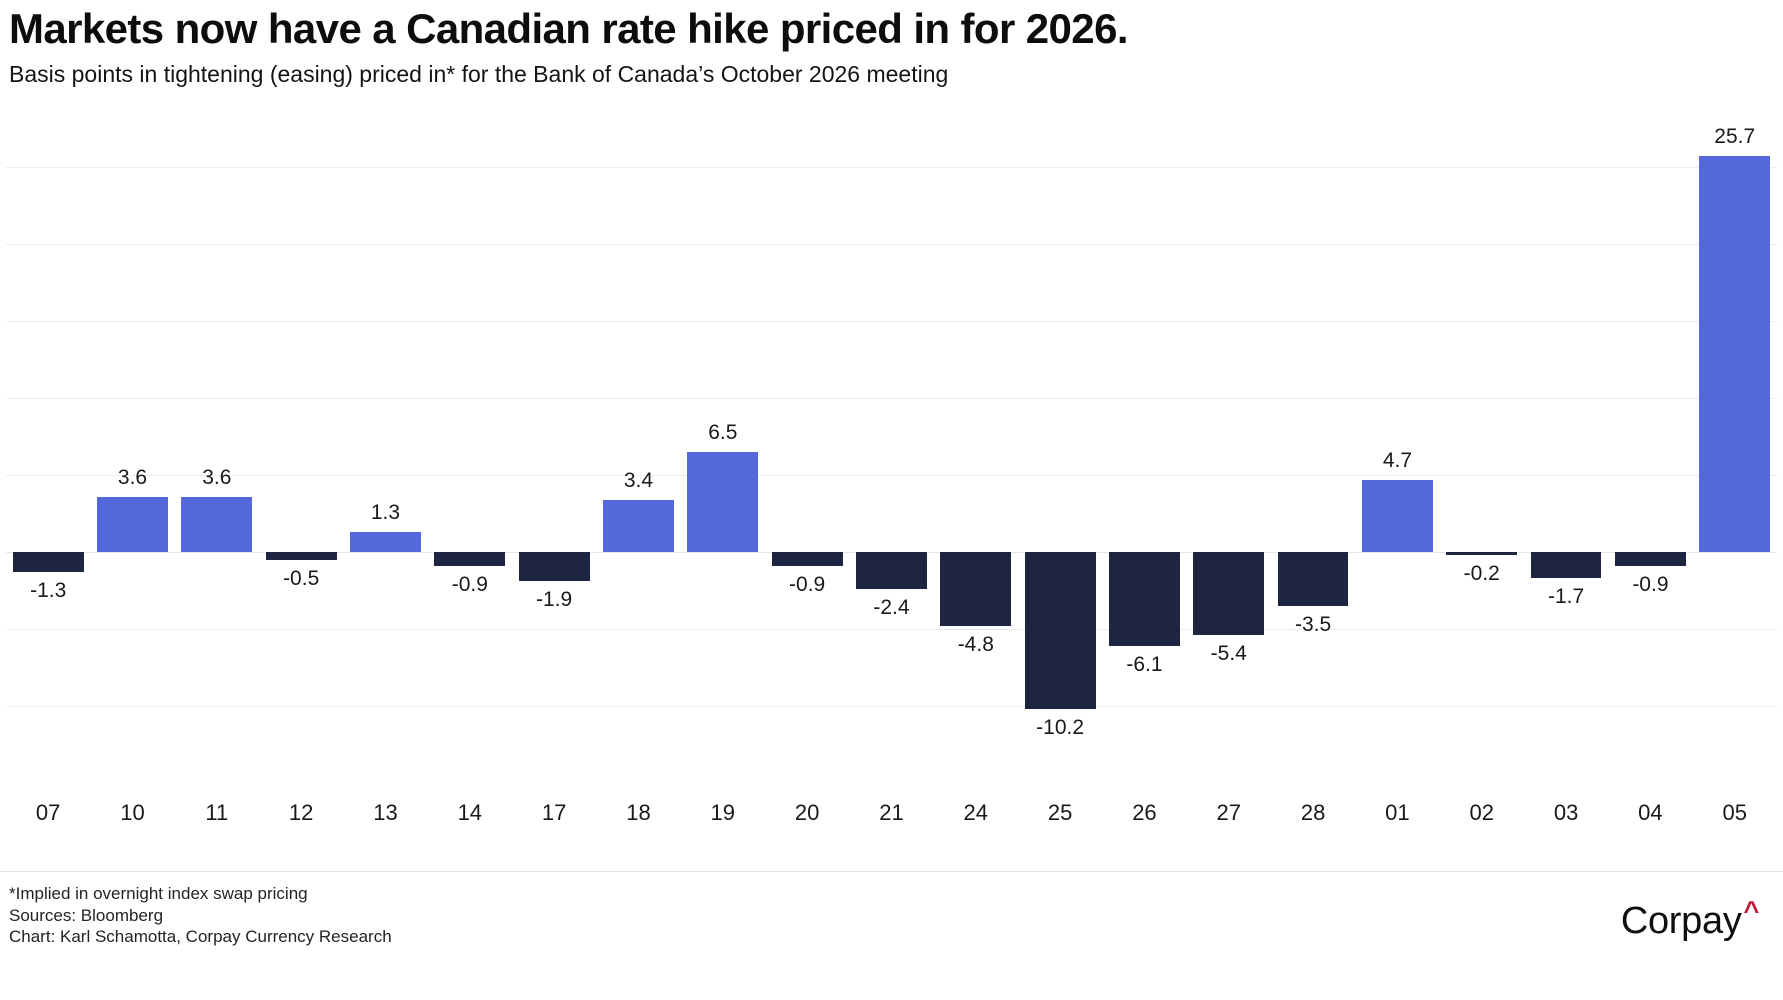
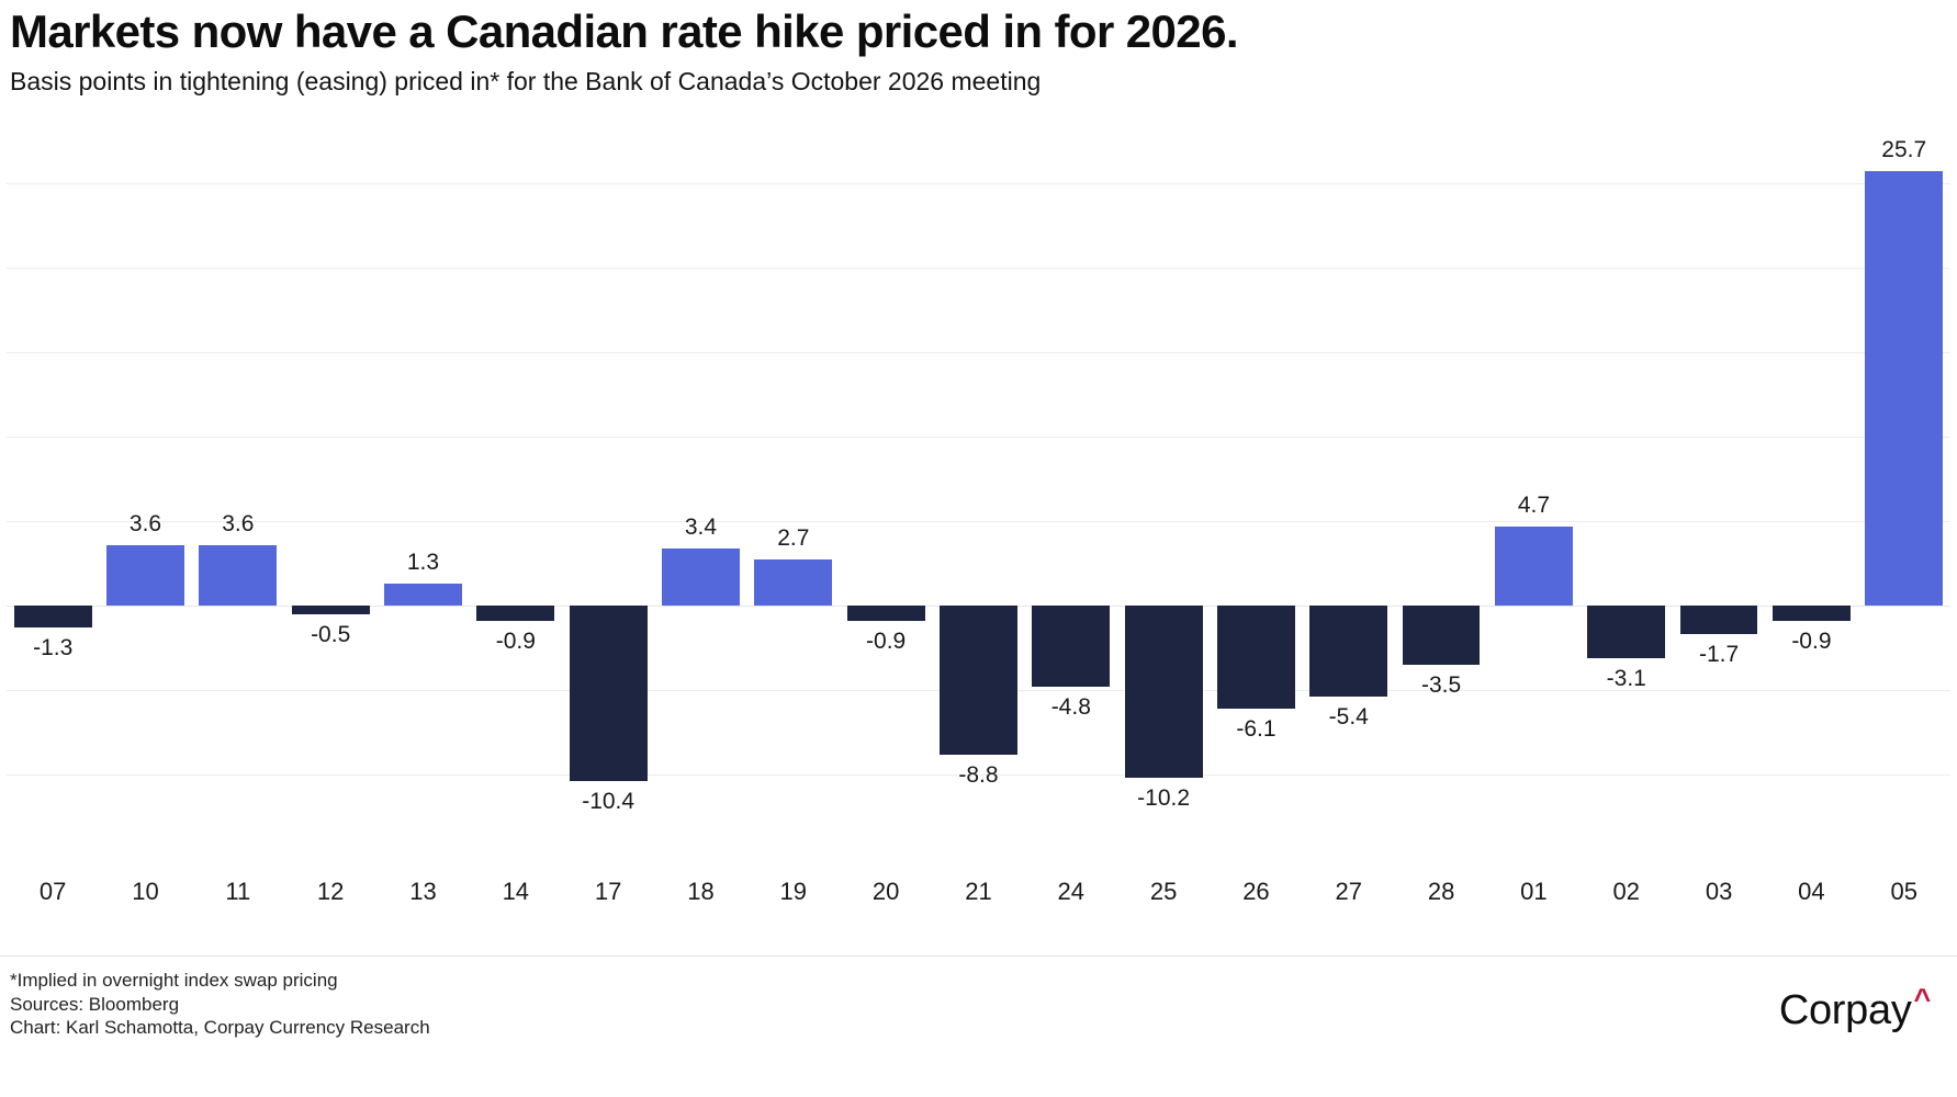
17: -1.9 -> -10.4
19: 6.5 -> 2.7
21: -2.4 -> -8.8
02: -0.2 -> -3.1
